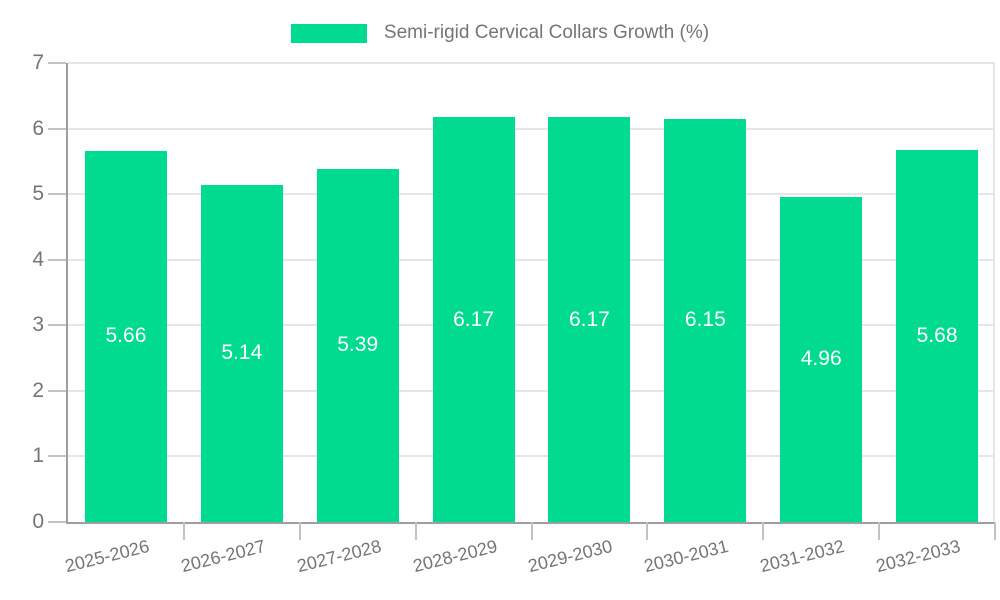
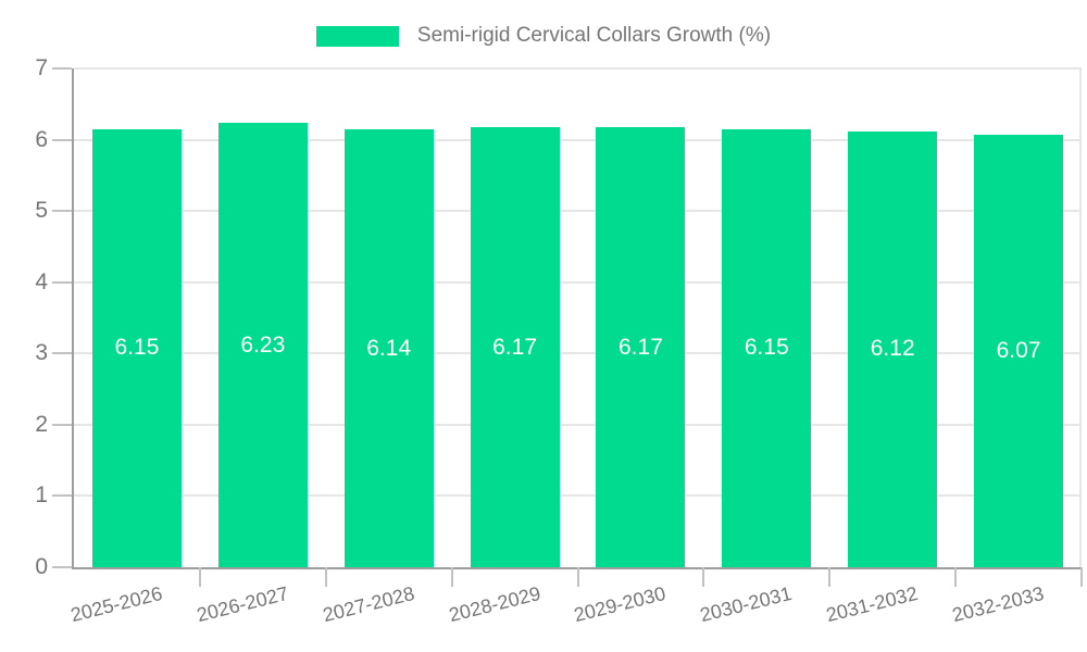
2025-2026: 5.66 -> 6.15
2026-2027: 5.14 -> 6.23
2027-2028: 5.39 -> 6.14
2031-2032: 4.96 -> 6.12
2032-2033: 5.68 -> 6.07
